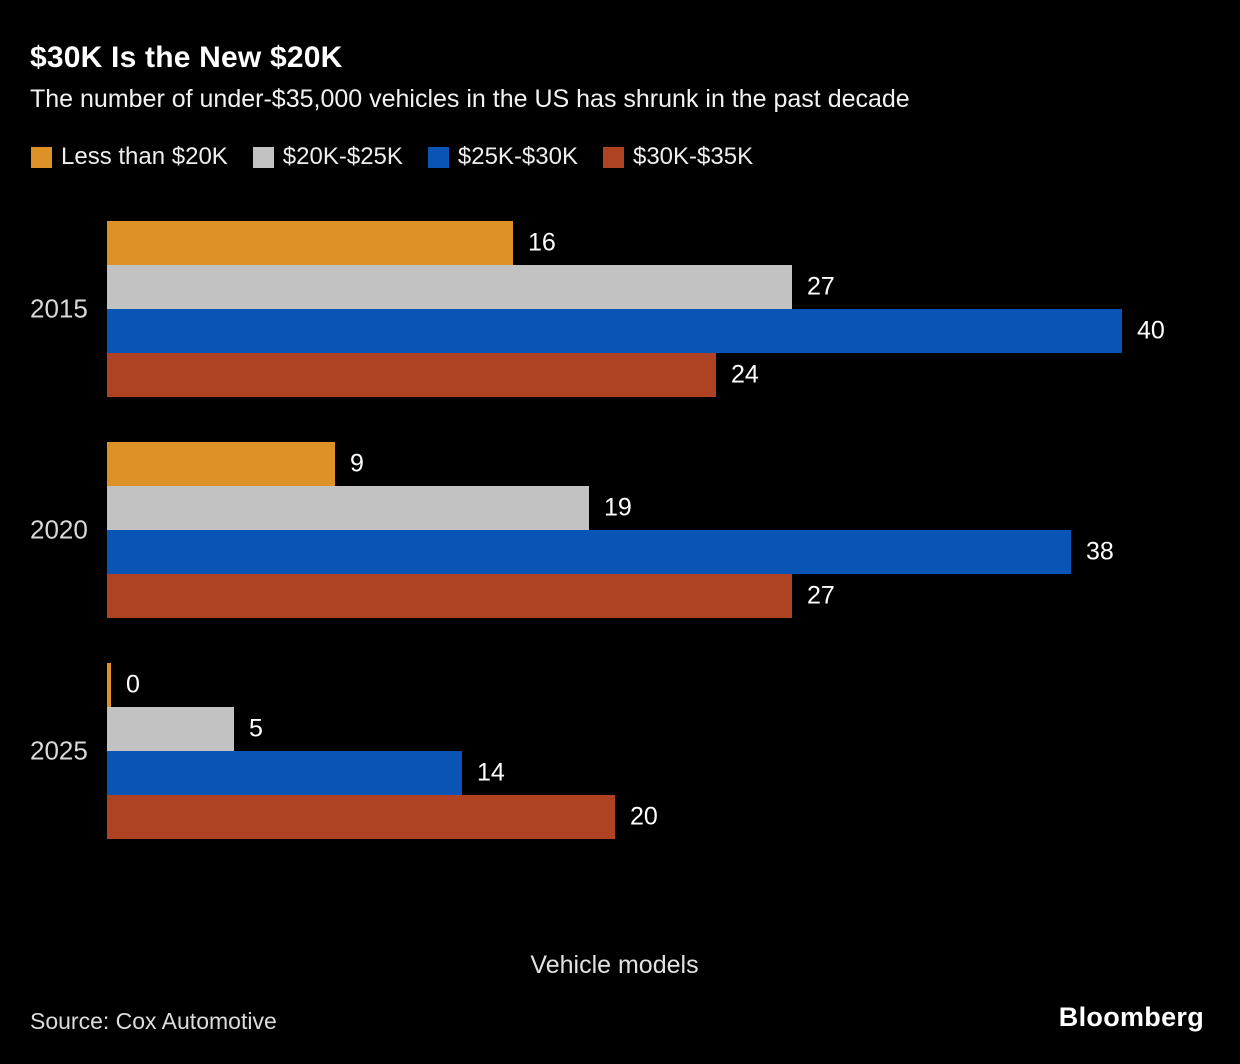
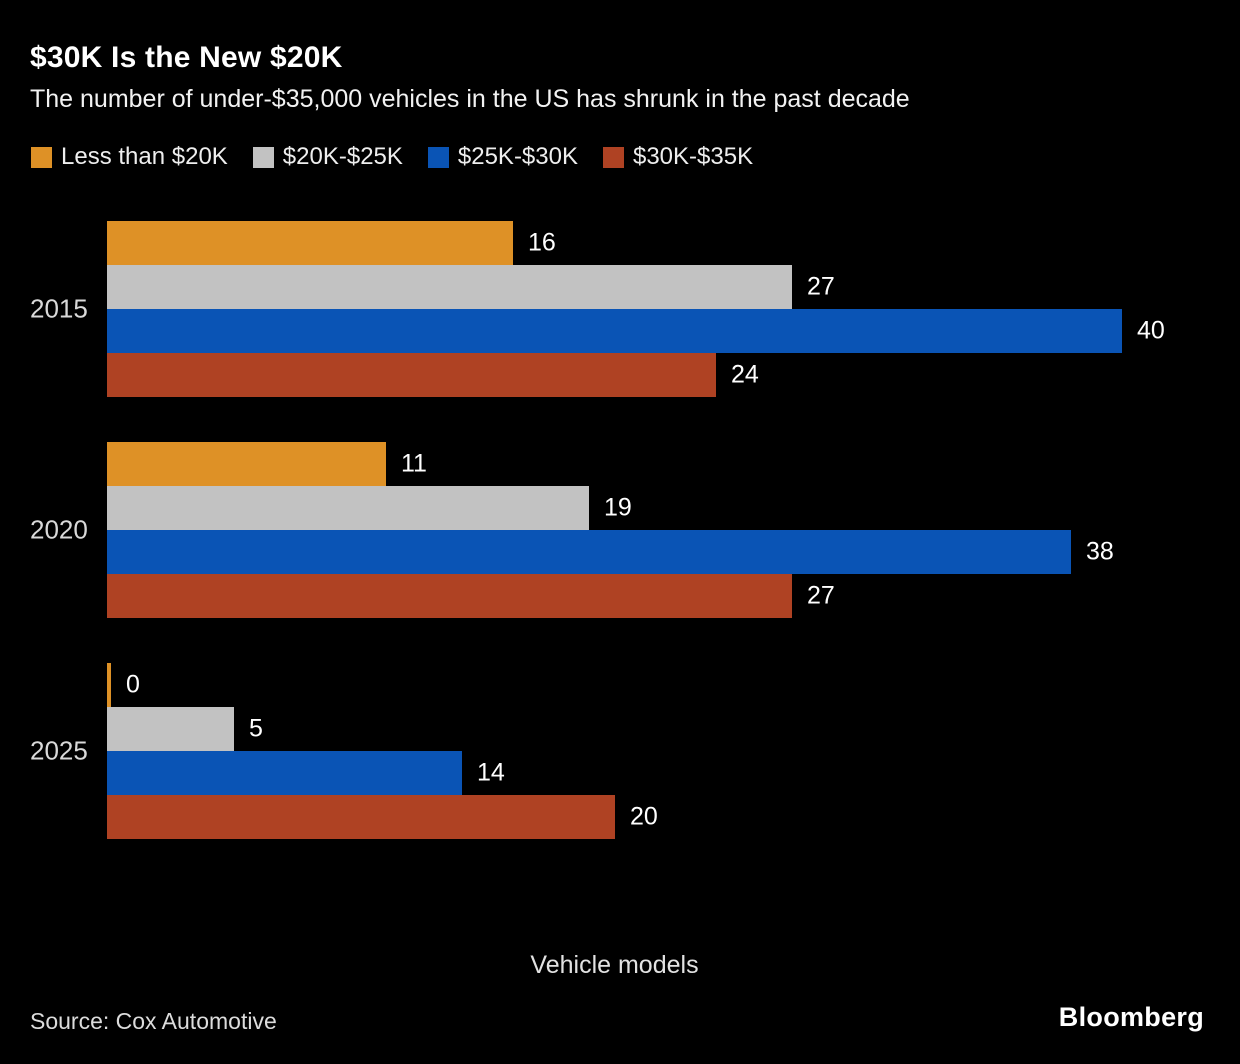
Less than $20K/2020: 9 -> 11
